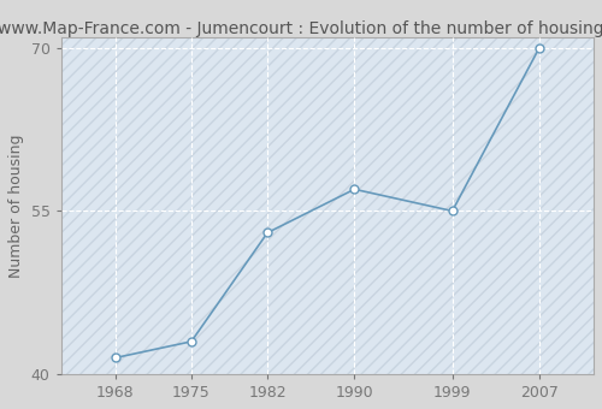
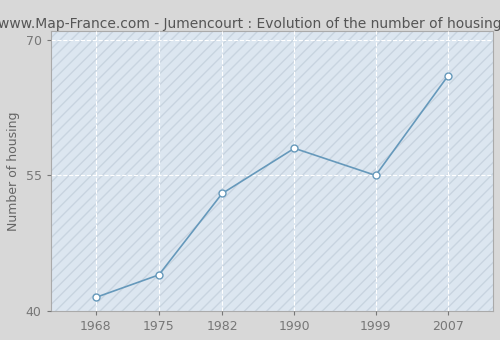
1975: 43.0 -> 44.0
1990: 57.0 -> 58.0
2007: 70.0 -> 66.0
